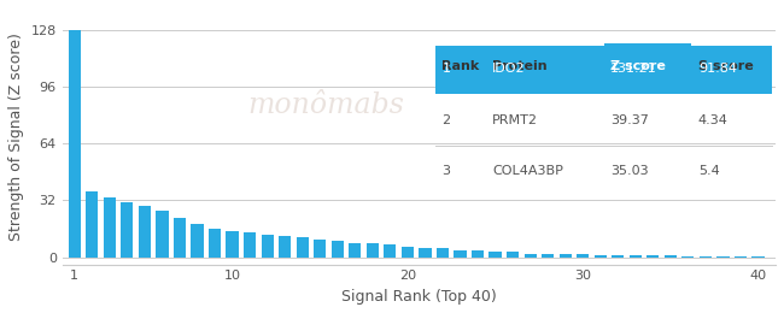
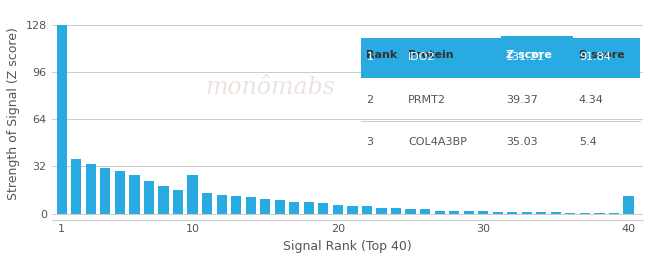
10: 15 -> 26
40: 0 -> 12
